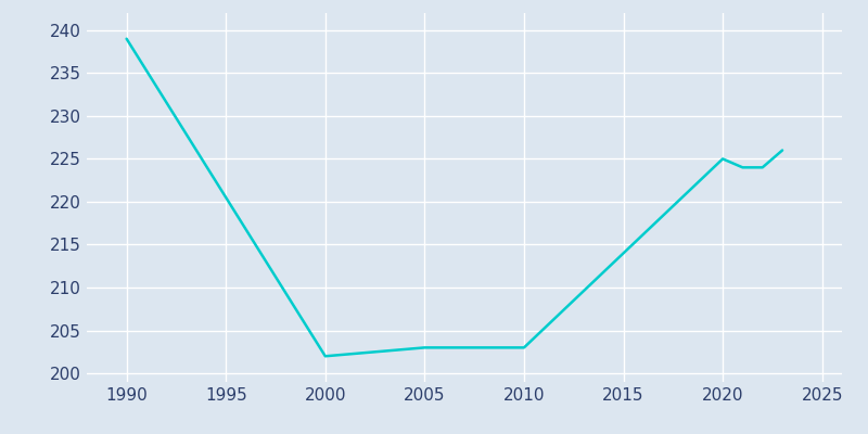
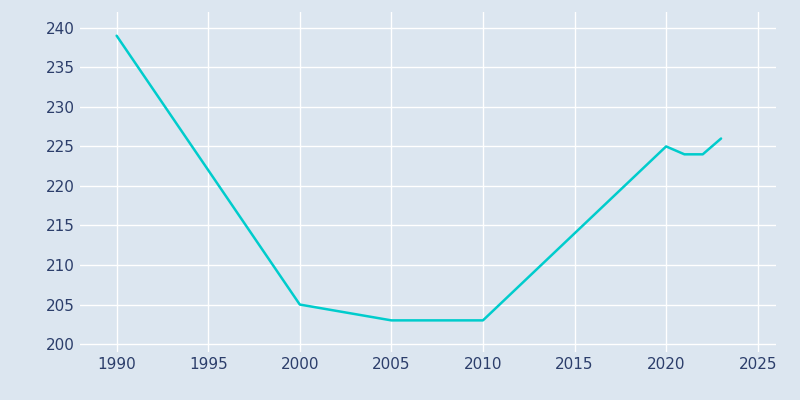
2000: 202 -> 205
